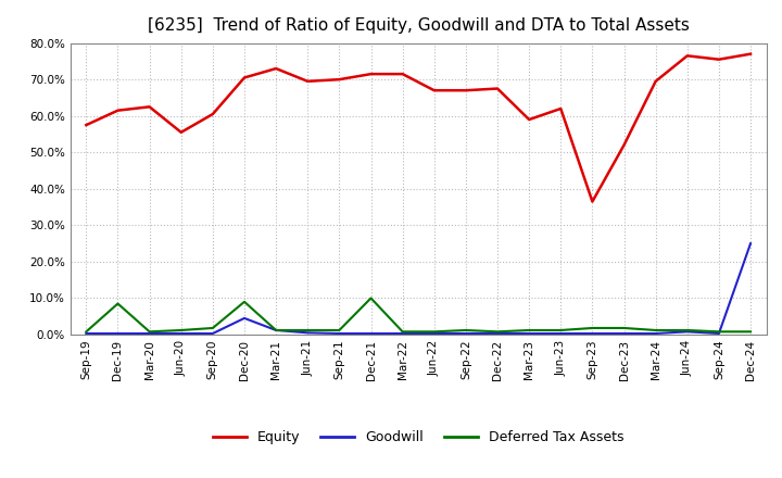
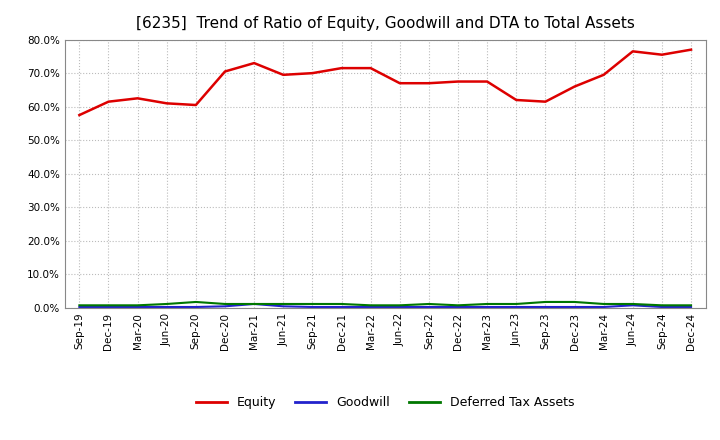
Deferred Tax Assets/Dec-19: 8.5% -> 0.8%
Equity/Jun-20: 55.5% -> 61.0%
Goodwill/Dec-20: 4.5% -> 0.5%
Deferred Tax Assets/Dec-20: 9.0% -> 1.2%
Deferred Tax Assets/Dec-21: 10.0% -> 1.2%
Equity/Mar-23: 59.0% -> 67.5%
Equity/Sep-23: 36.5% -> 61.5%
Equity/Dec-23: 52.0% -> 66.0%
Goodwill/Dec-24: 25.0% -> 0.3%
